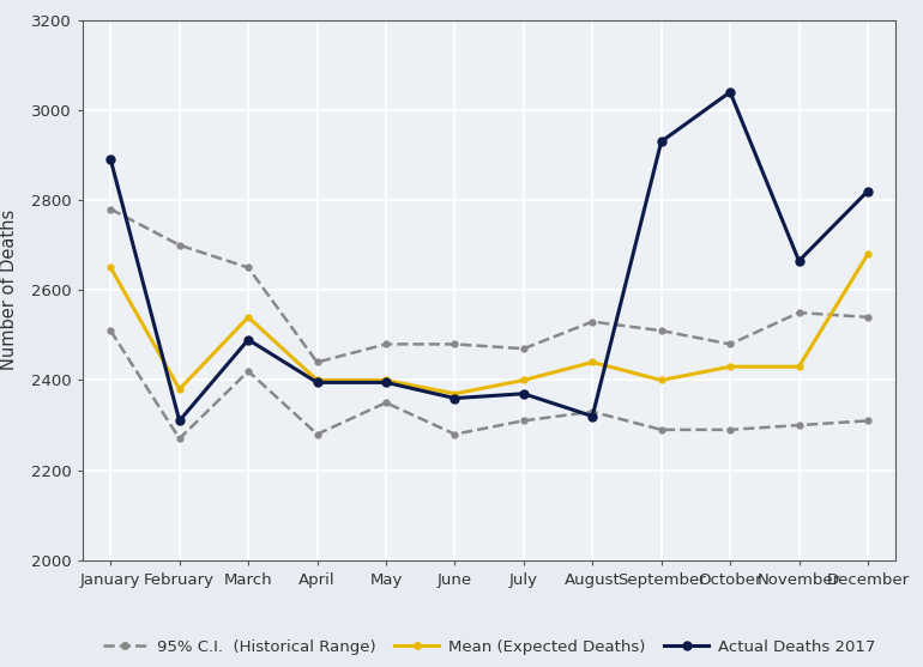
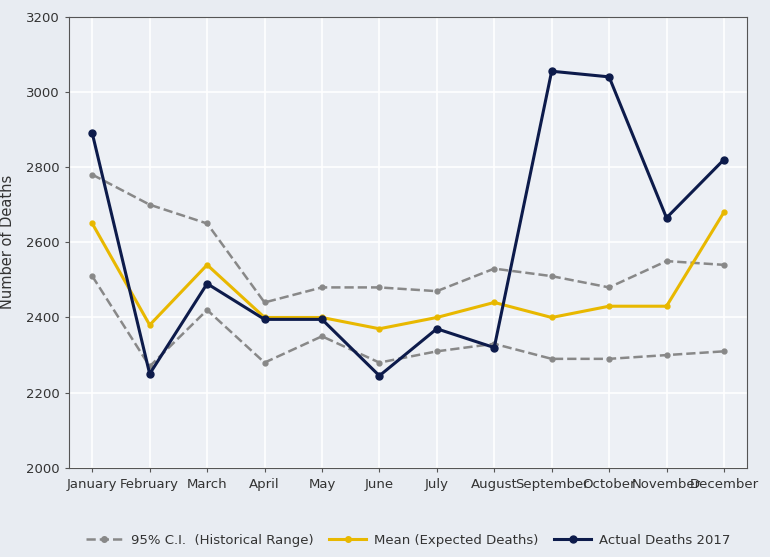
Actual Deaths 2017/February: 2310 -> 2250
Actual Deaths 2017/June: 2360 -> 2245
Actual Deaths 2017/September: 2930 -> 3055
